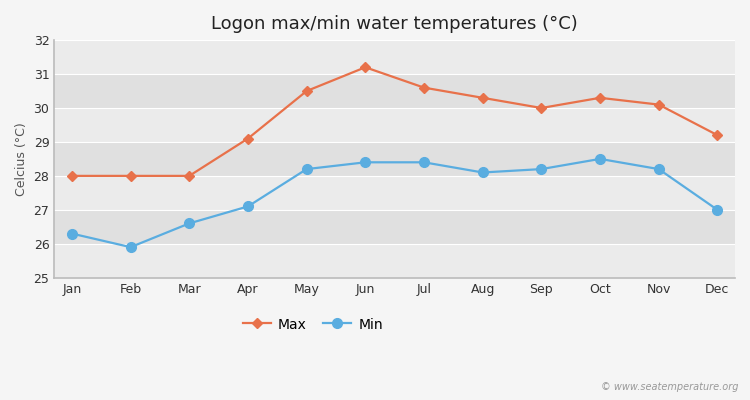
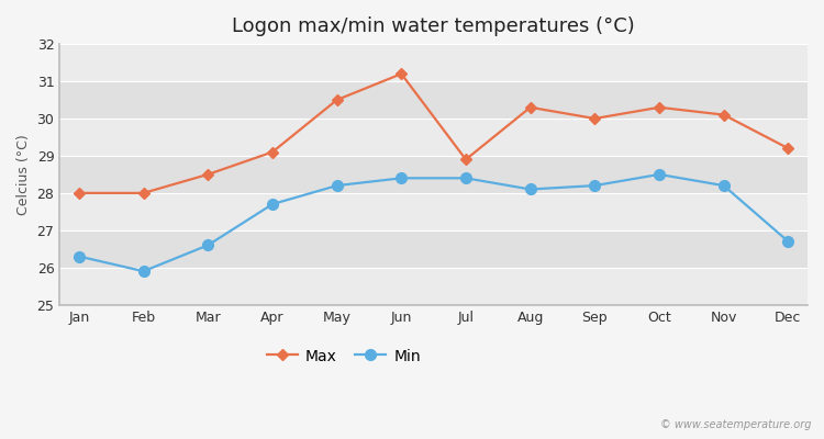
Max/Mar: 28.0 -> 28.5
Min/Apr: 27.1 -> 27.7
Max/Jul: 30.6 -> 28.9
Min/Dec: 27.0 -> 26.7
